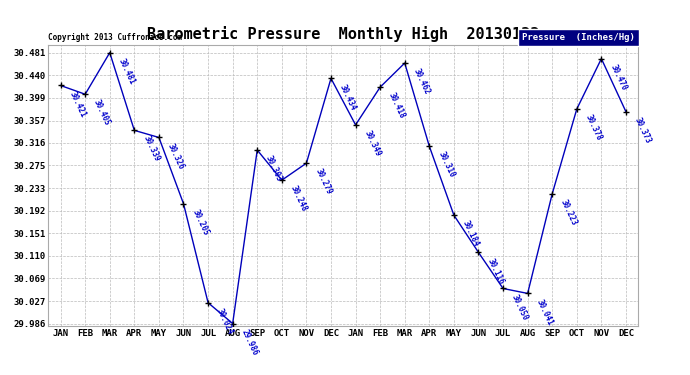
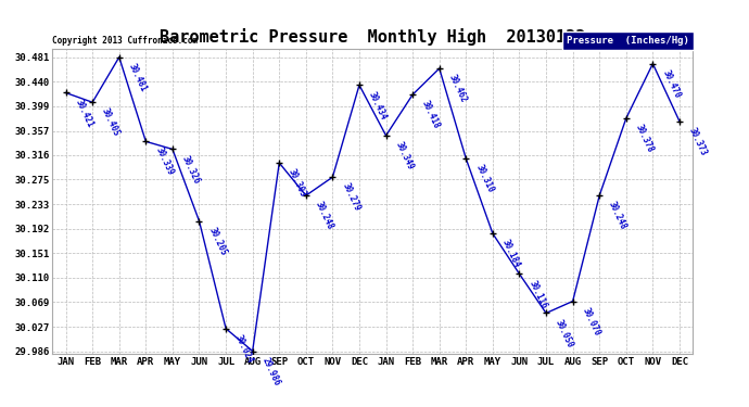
AUG: 30.041 -> 30.070
SEP: 30.223 -> 30.248
